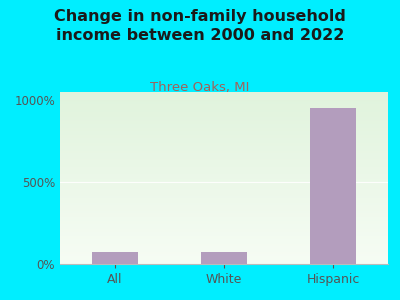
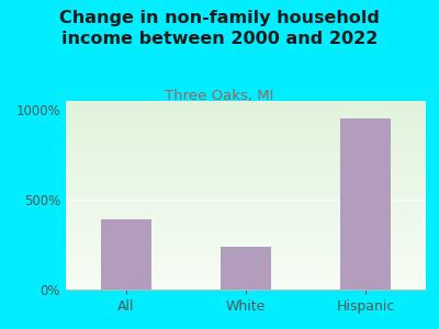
All: 80% -> 390%
White: 80% -> 240%
